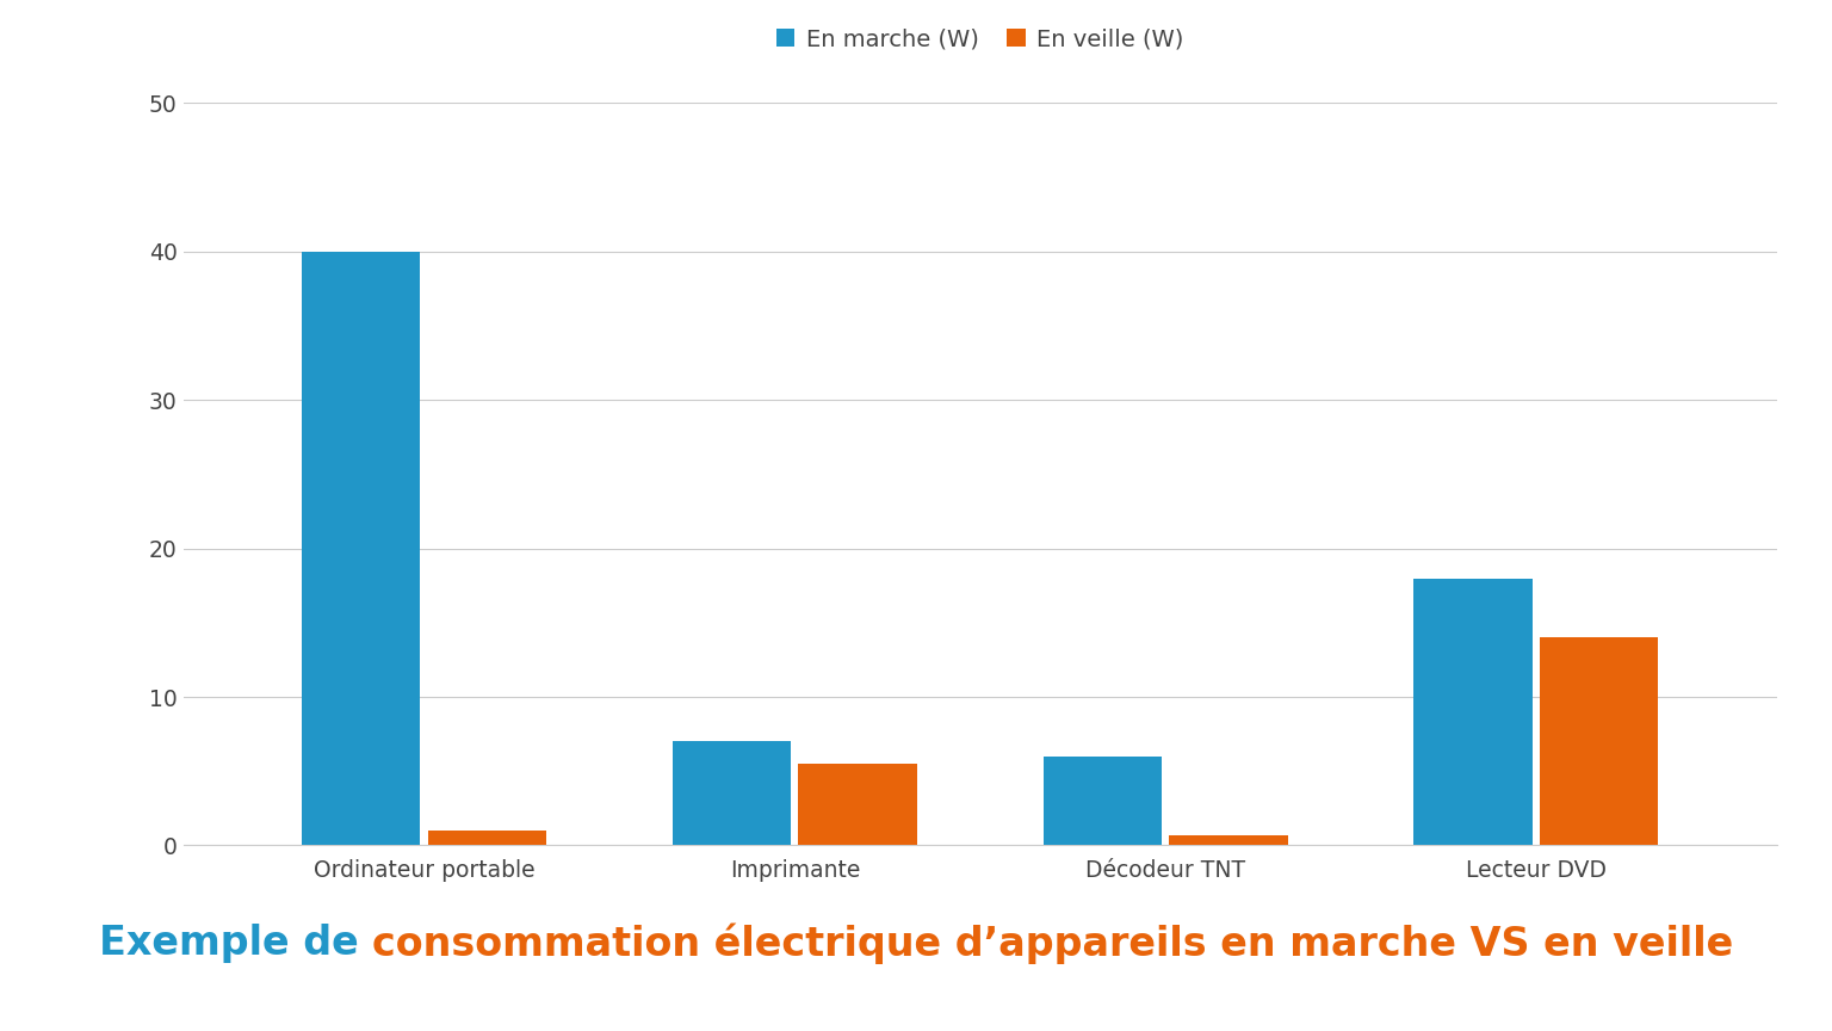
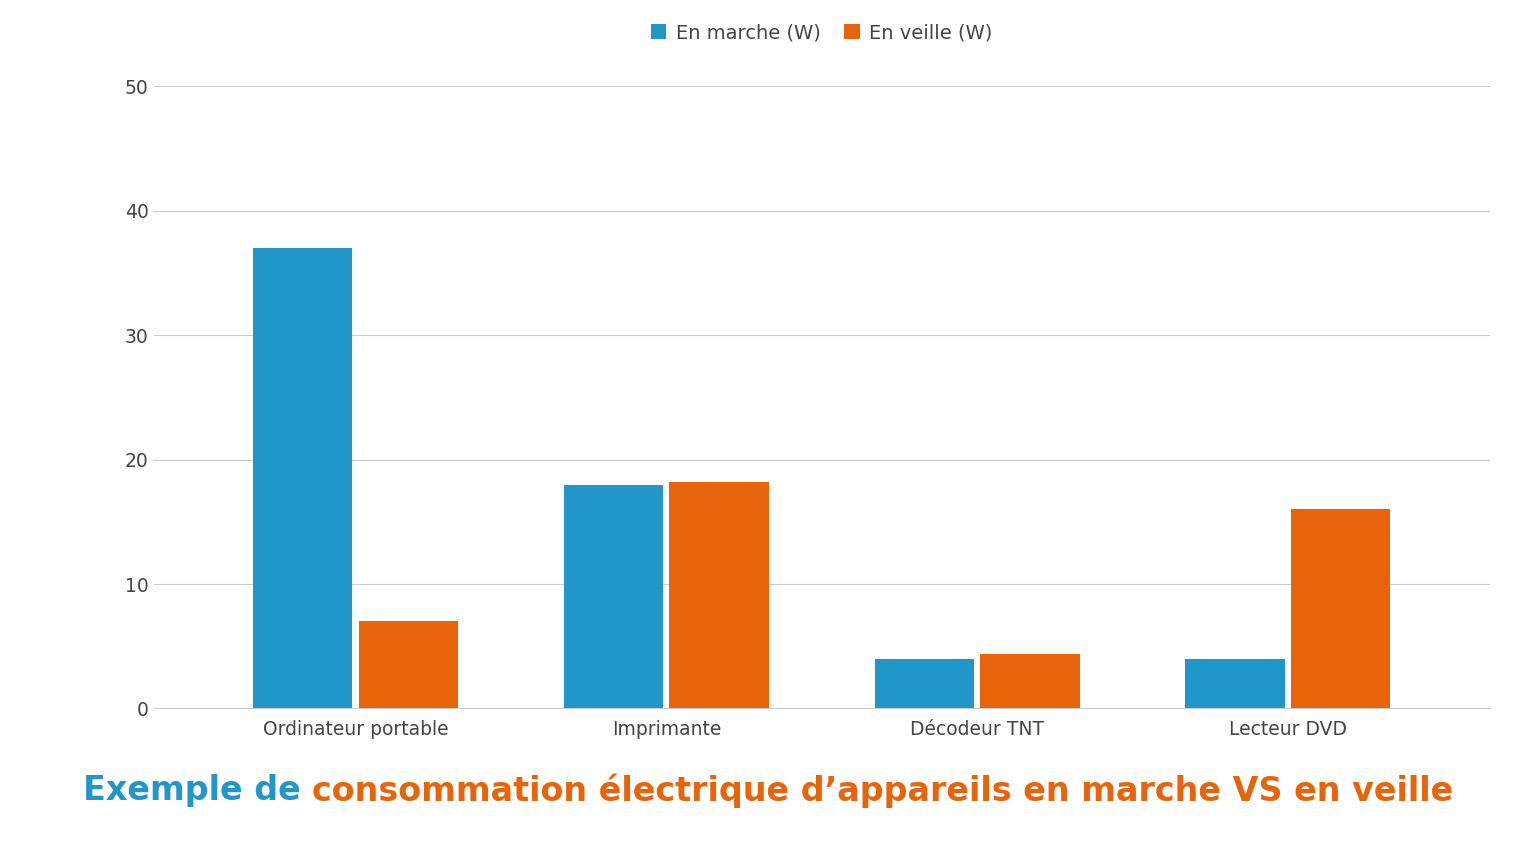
En marche (W)/Ordinateur portable: 40 -> 37
En veille (W)/Ordinateur portable: 1.0 -> 7.0
En marche (W)/Imprimante: 7 -> 18
En veille (W)/Imprimante: 5.5 -> 18.2
En marche (W)/Décodeur TNT: 6 -> 4
En veille (W)/Décodeur TNT: 0.7 -> 4.4
En marche (W)/Lecteur DVD: 18 -> 4
En veille (W)/Lecteur DVD: 14.0 -> 16.0
